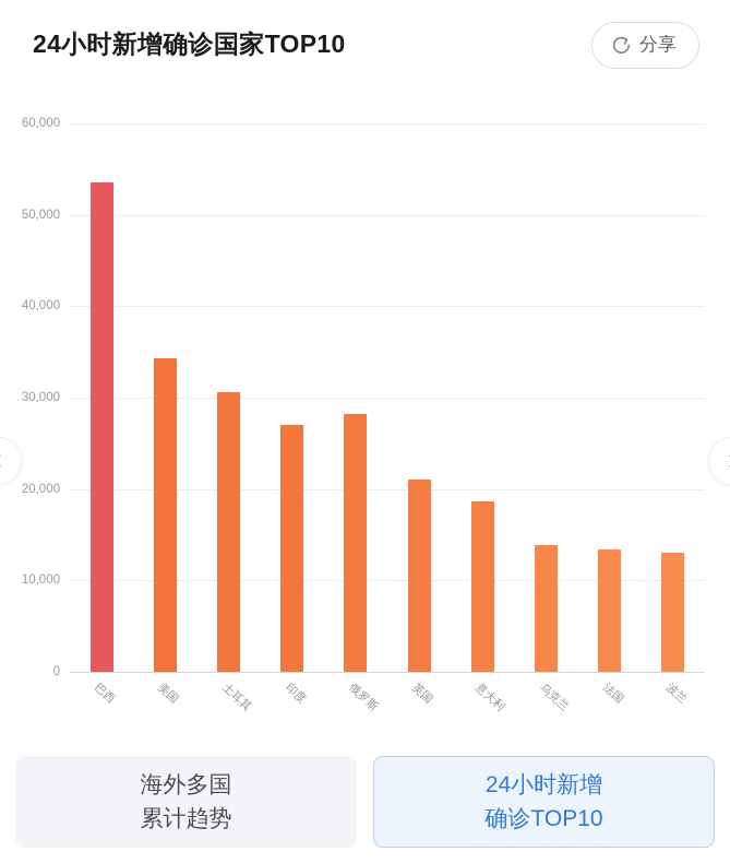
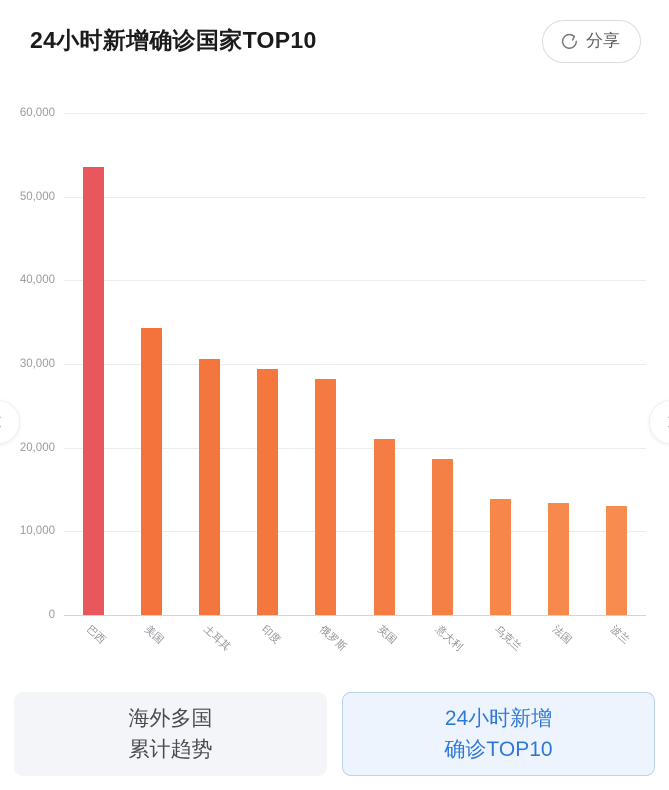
印度: 27000 -> 29000
